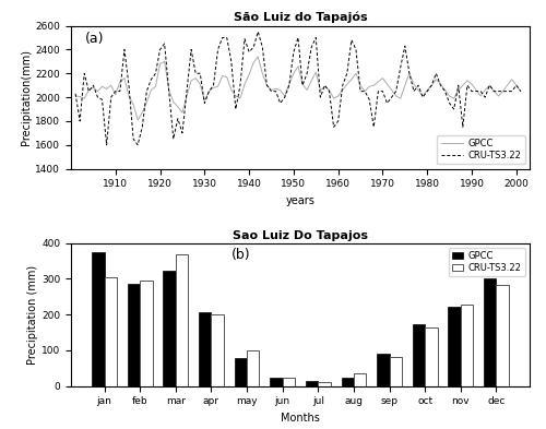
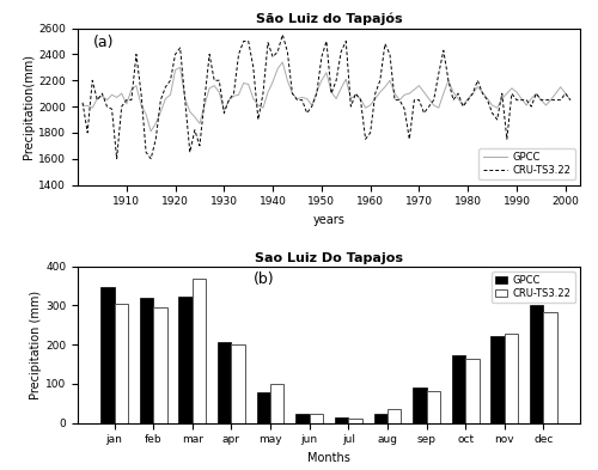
Sao Luiz Do Tapajos/GPCC/jan: 375 -> 348
Sao Luiz Do Tapajos/GPCC/feb: 285 -> 320
